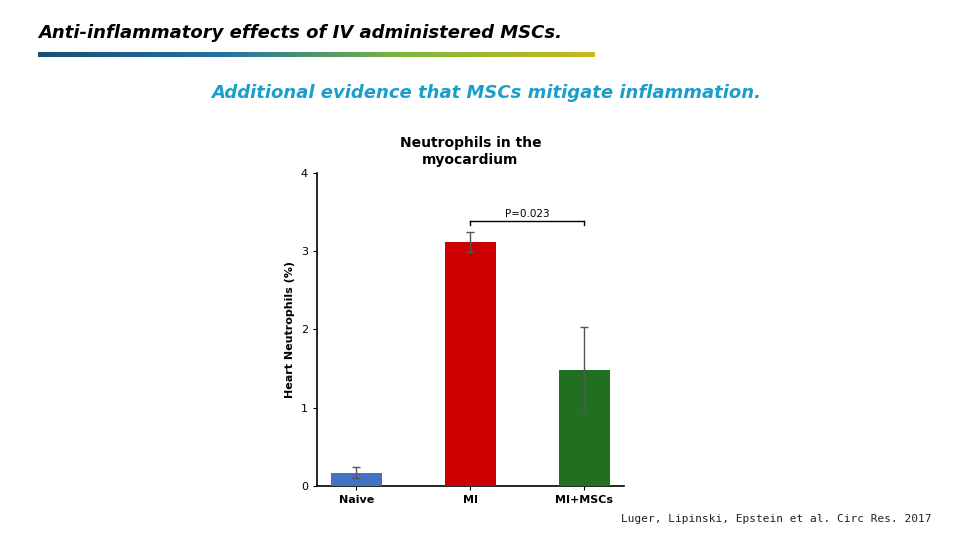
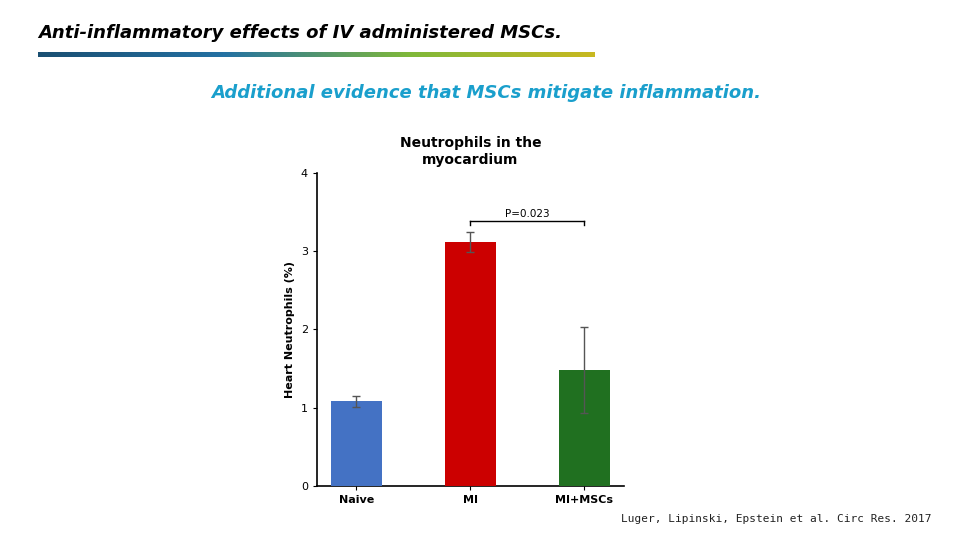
Naive: 0.17 -> 1.08
